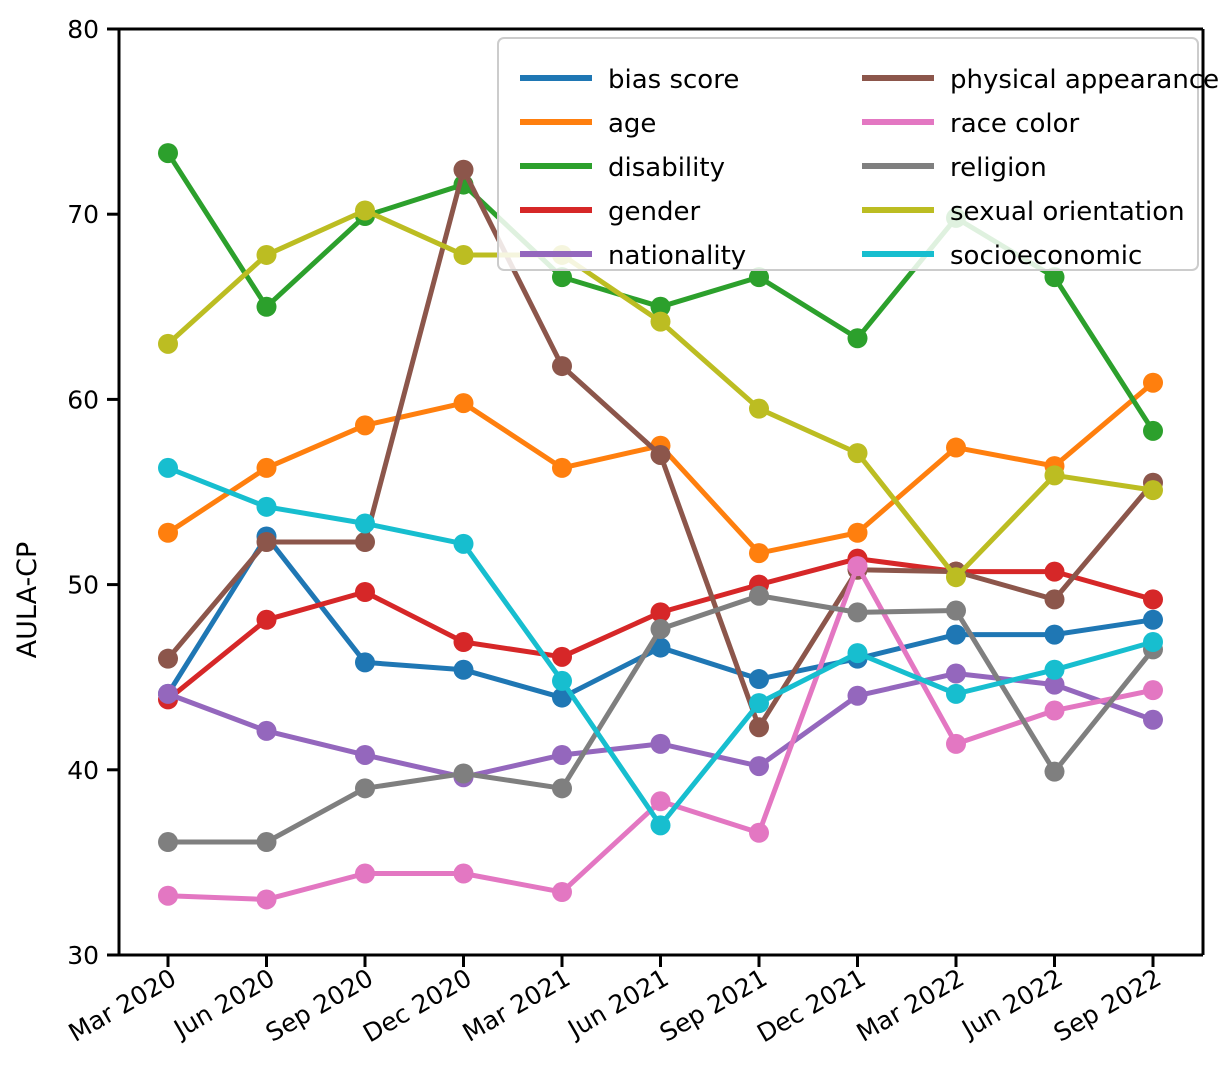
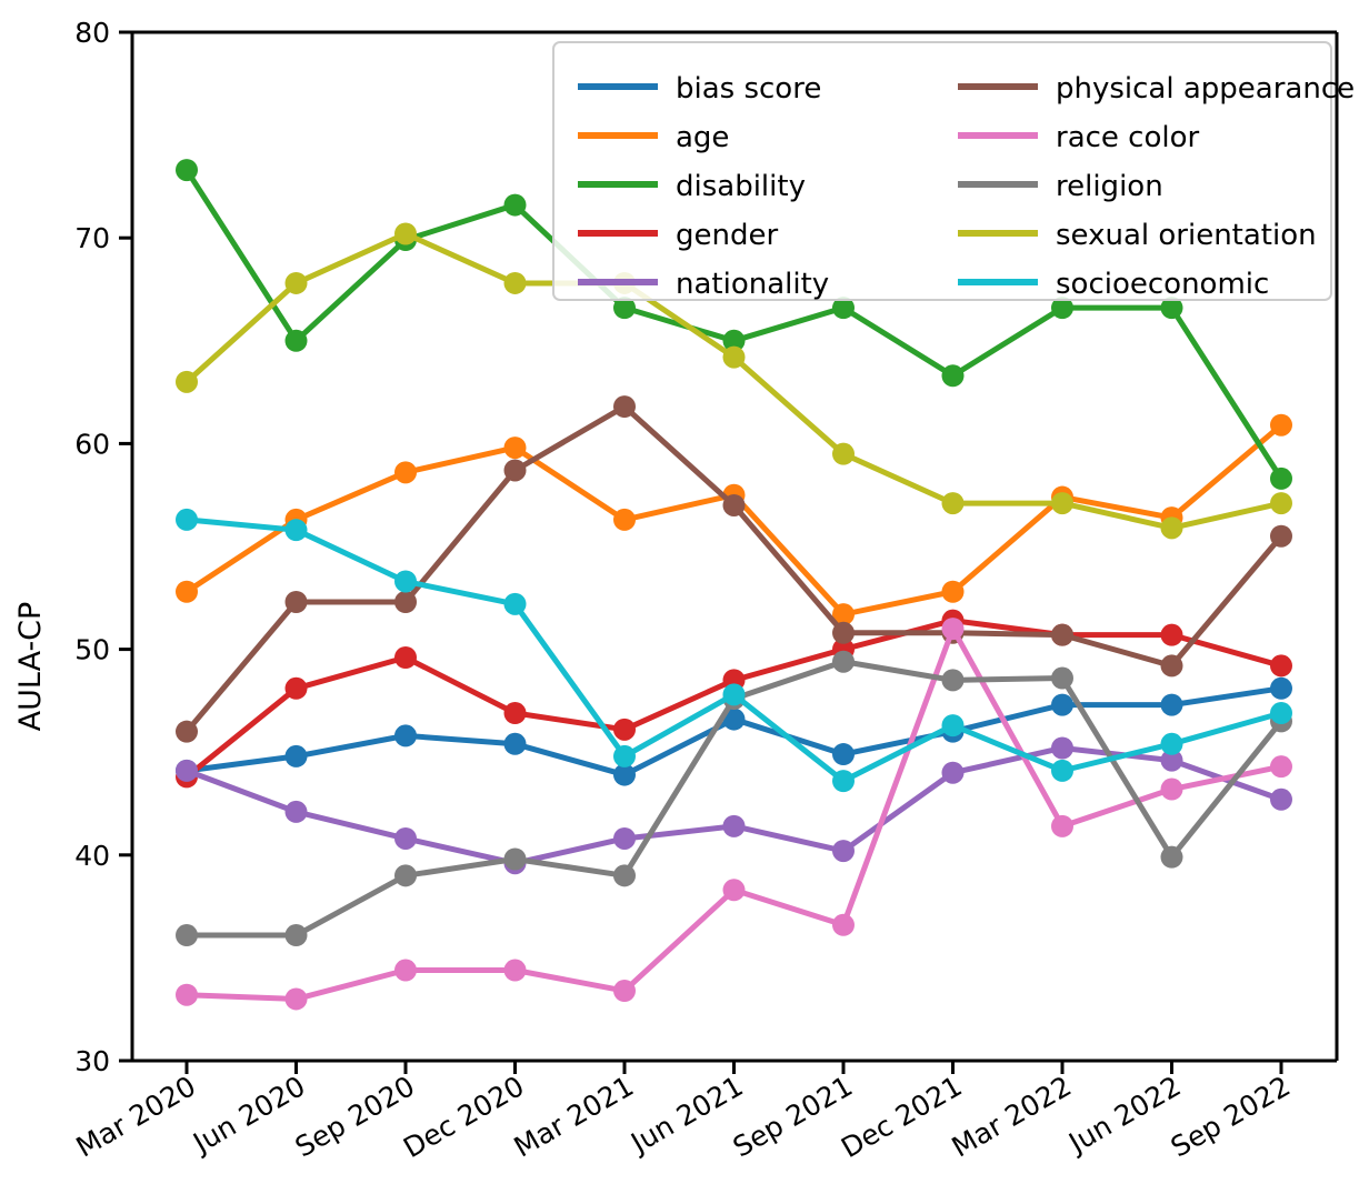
bias score/Jun 2020: 52.6 -> 44.8
socioeconomic/Jun 2020: 54.2 -> 55.8
physical appearance/Dec 2020: 72.4 -> 58.7
socioeconomic/Jun 2021: 37.0 -> 47.8
physical appearance/Sep 2021: 42.3 -> 50.8
disability/Mar 2022: 69.8 -> 66.6
sexual orientation/Mar 2022: 50.4 -> 57.1
sexual orientation/Sep 2022: 55.1 -> 57.1
